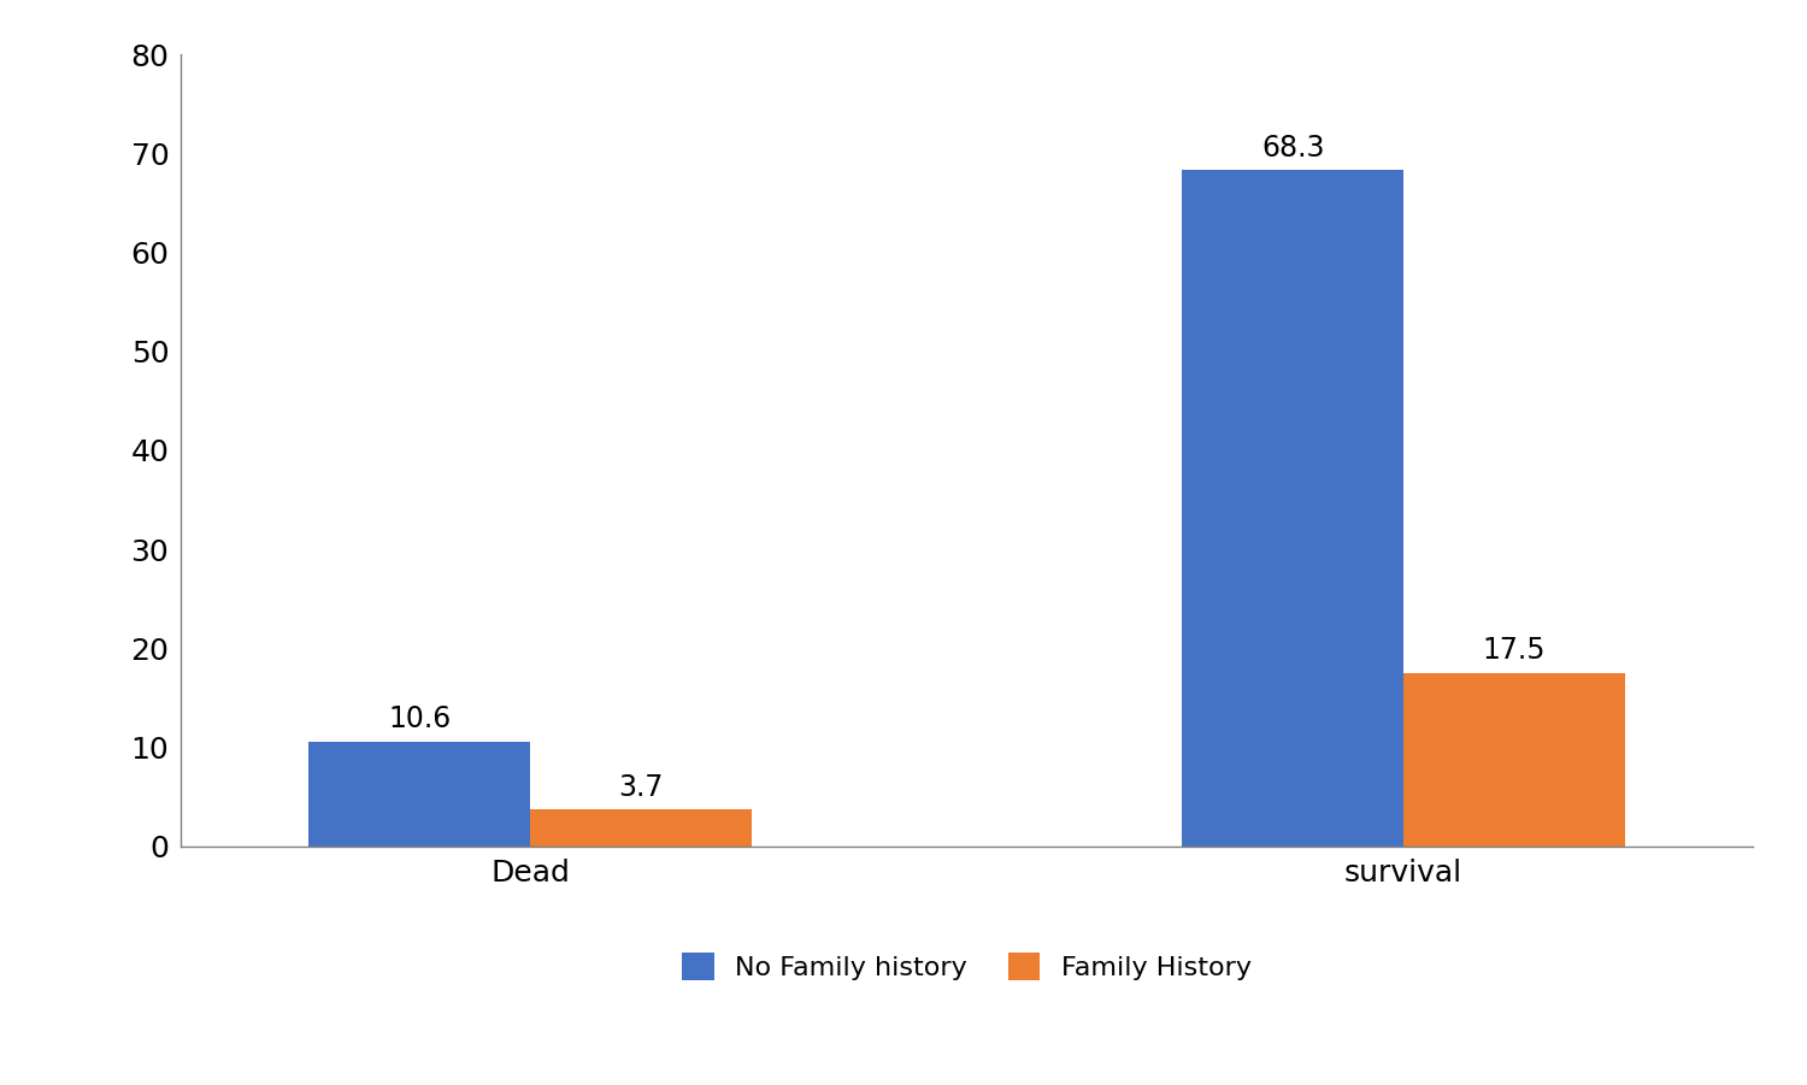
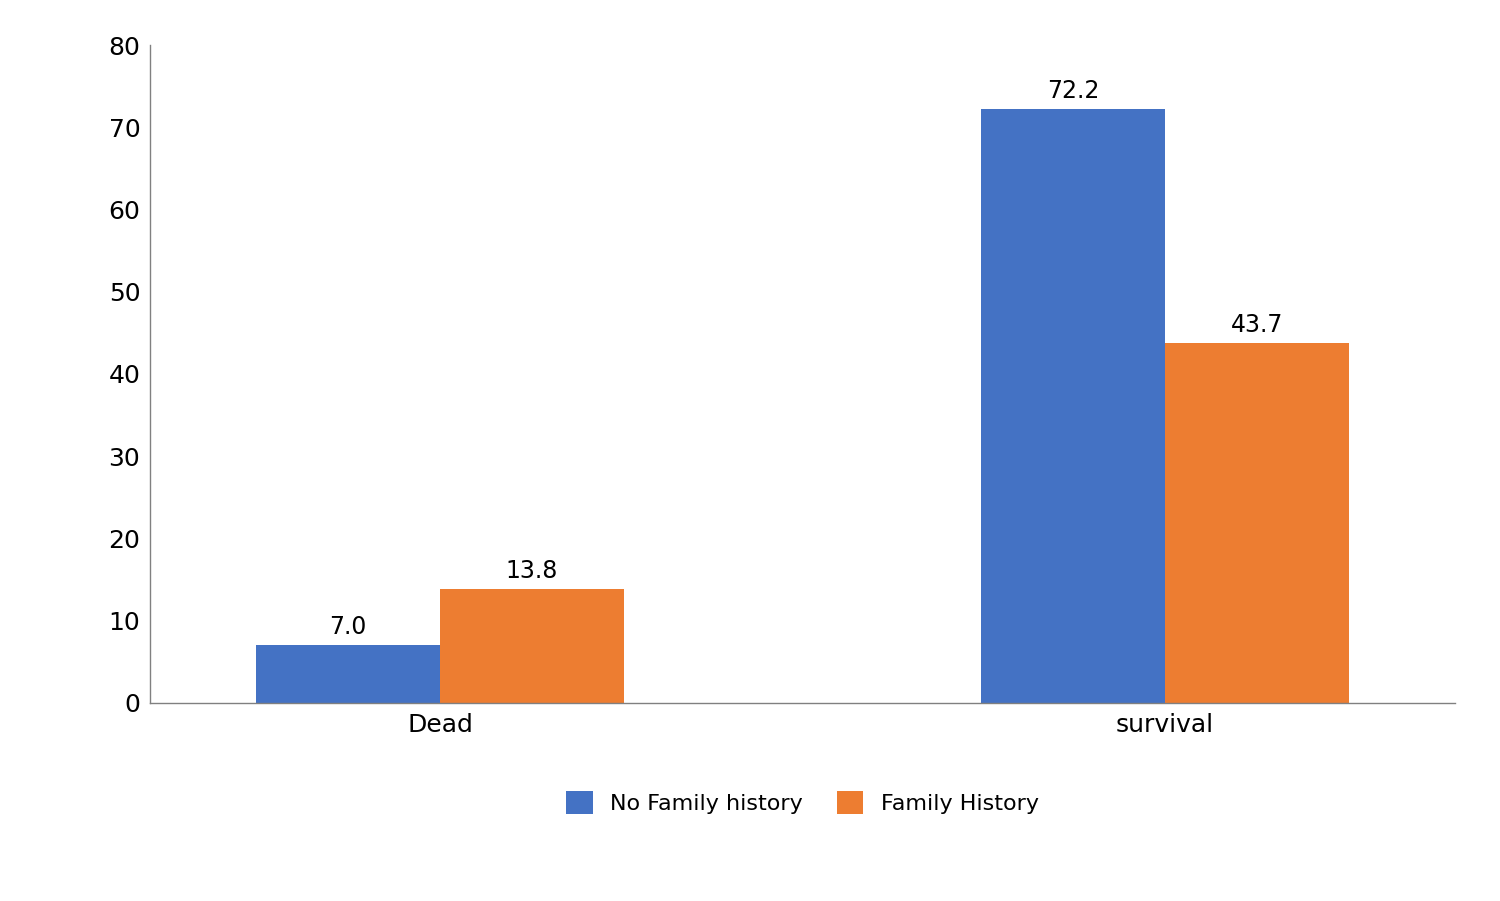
No Family history/Dead: 10.6 -> 7.0
Family History/Dead: 3.7 -> 13.8
No Family history/survival: 68.3 -> 72.2
Family History/survival: 17.5 -> 43.7
